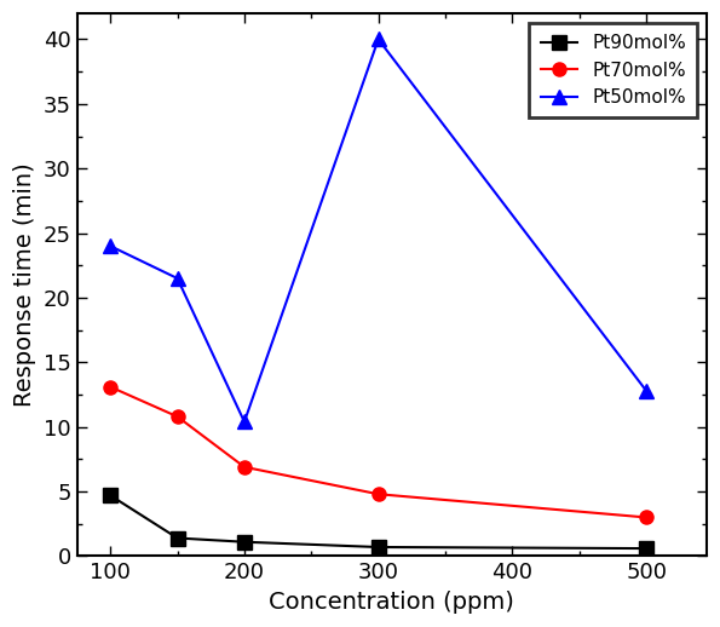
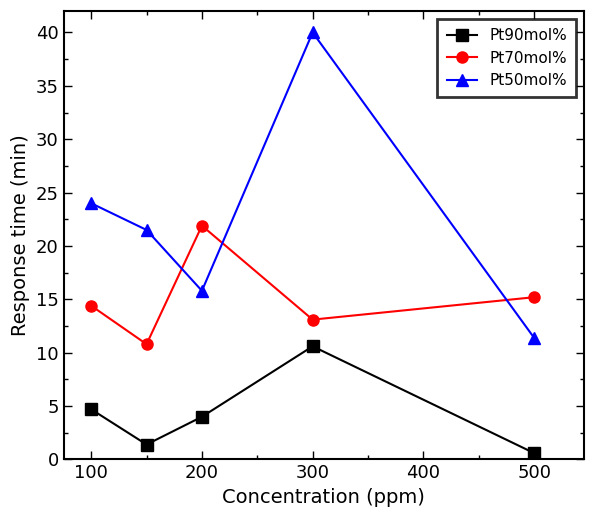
Pt70mol%/100: 13.1 -> 14.4
Pt90mol%/200: 1.1 -> 4.0
Pt70mol%/200: 6.9 -> 21.9
Pt50mol%/200: 10.4 -> 15.8
Pt90mol%/300: 0.7 -> 10.6
Pt70mol%/300: 4.8 -> 13.1
Pt70mol%/500: 3.0 -> 15.2
Pt50mol%/500: 12.8 -> 11.4
